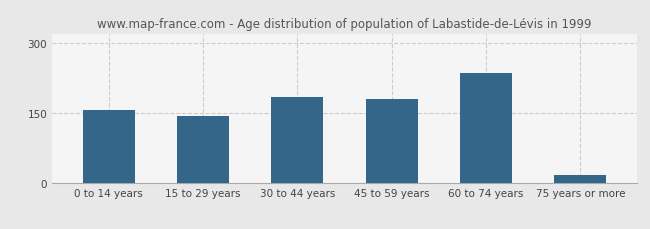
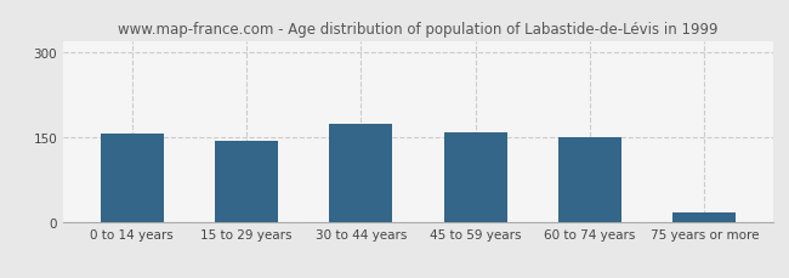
30 to 44 years: 185 -> 174
45 to 59 years: 180 -> 158
60 to 74 years: 235 -> 150
